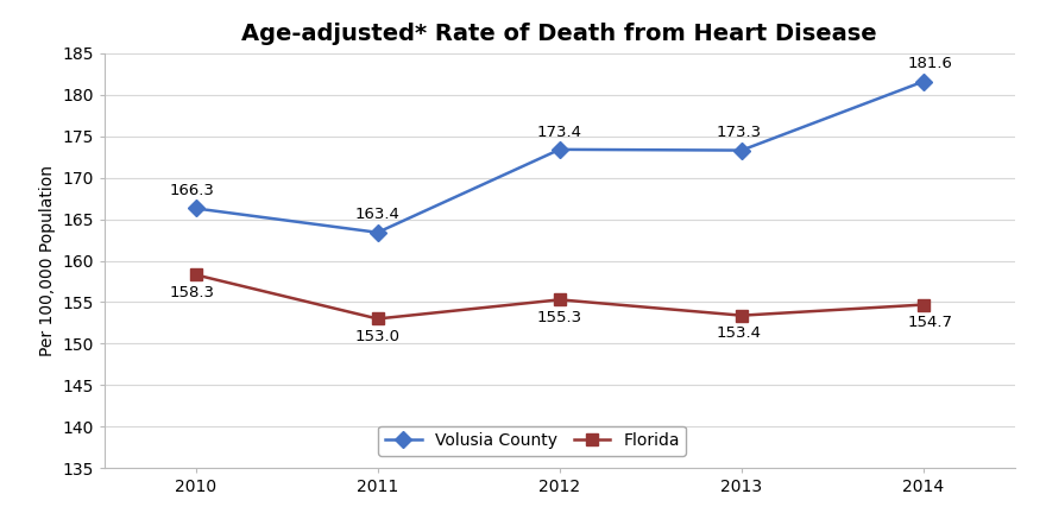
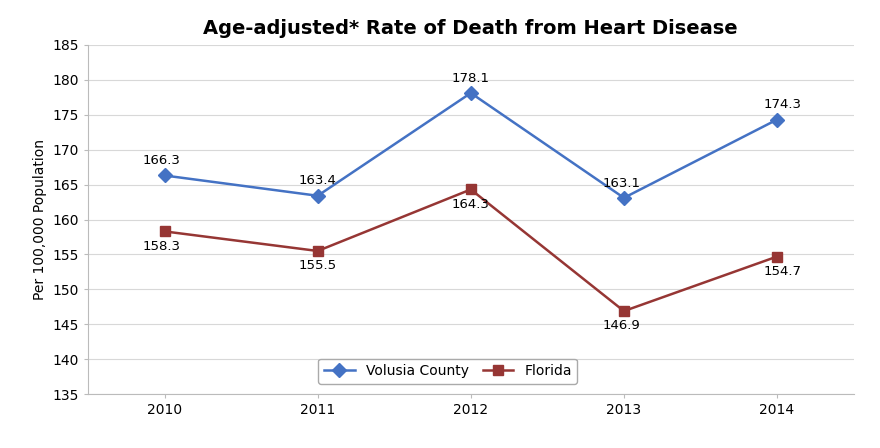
Florida/2011: 153.0 -> 155.5
Volusia County/2012: 173.4 -> 178.1
Florida/2012: 155.3 -> 164.3
Volusia County/2013: 173.3 -> 163.1
Florida/2013: 153.4 -> 146.9
Volusia County/2014: 181.6 -> 174.3
